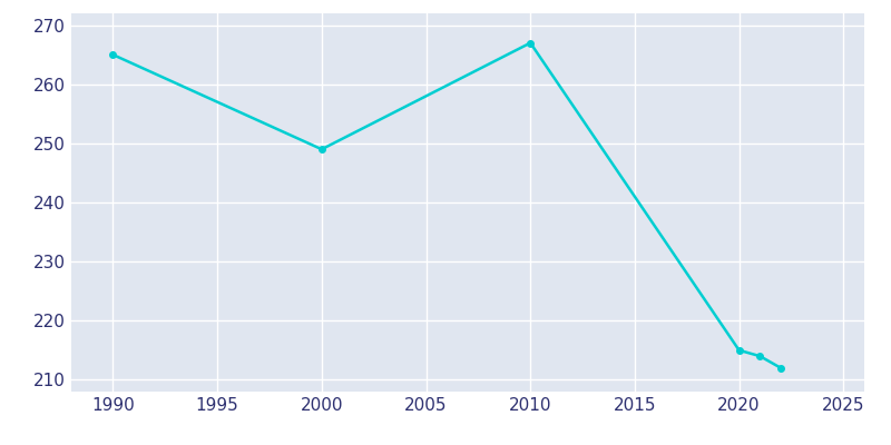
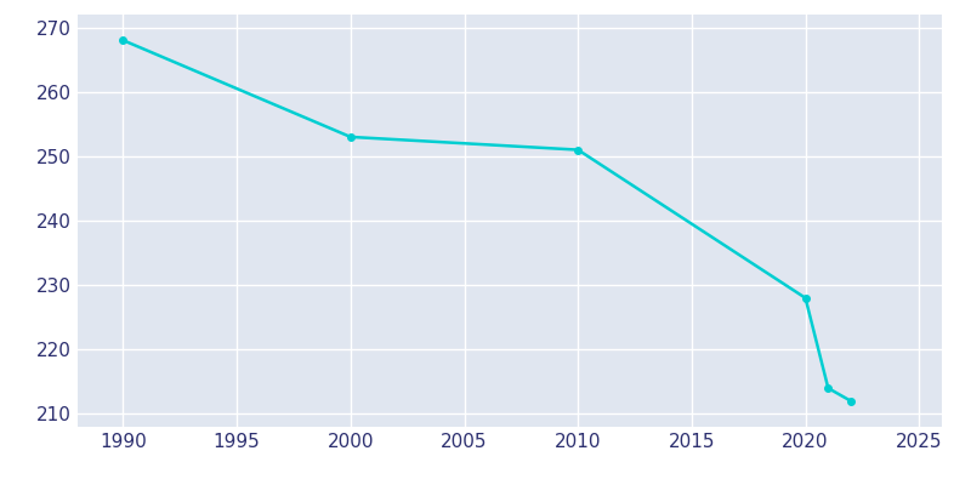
1990: 265 -> 268
2000: 249 -> 253
2010: 267 -> 251
2020: 215 -> 228
